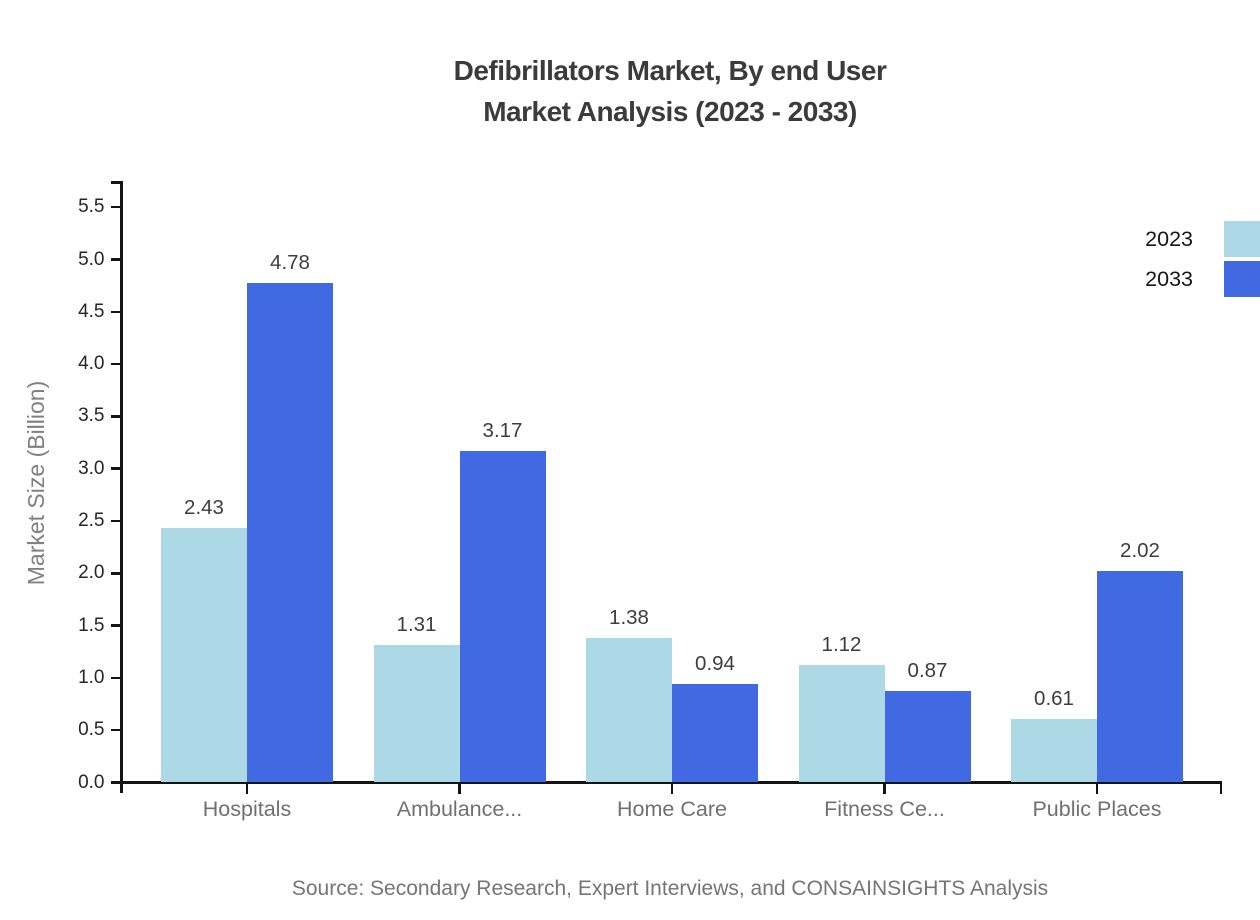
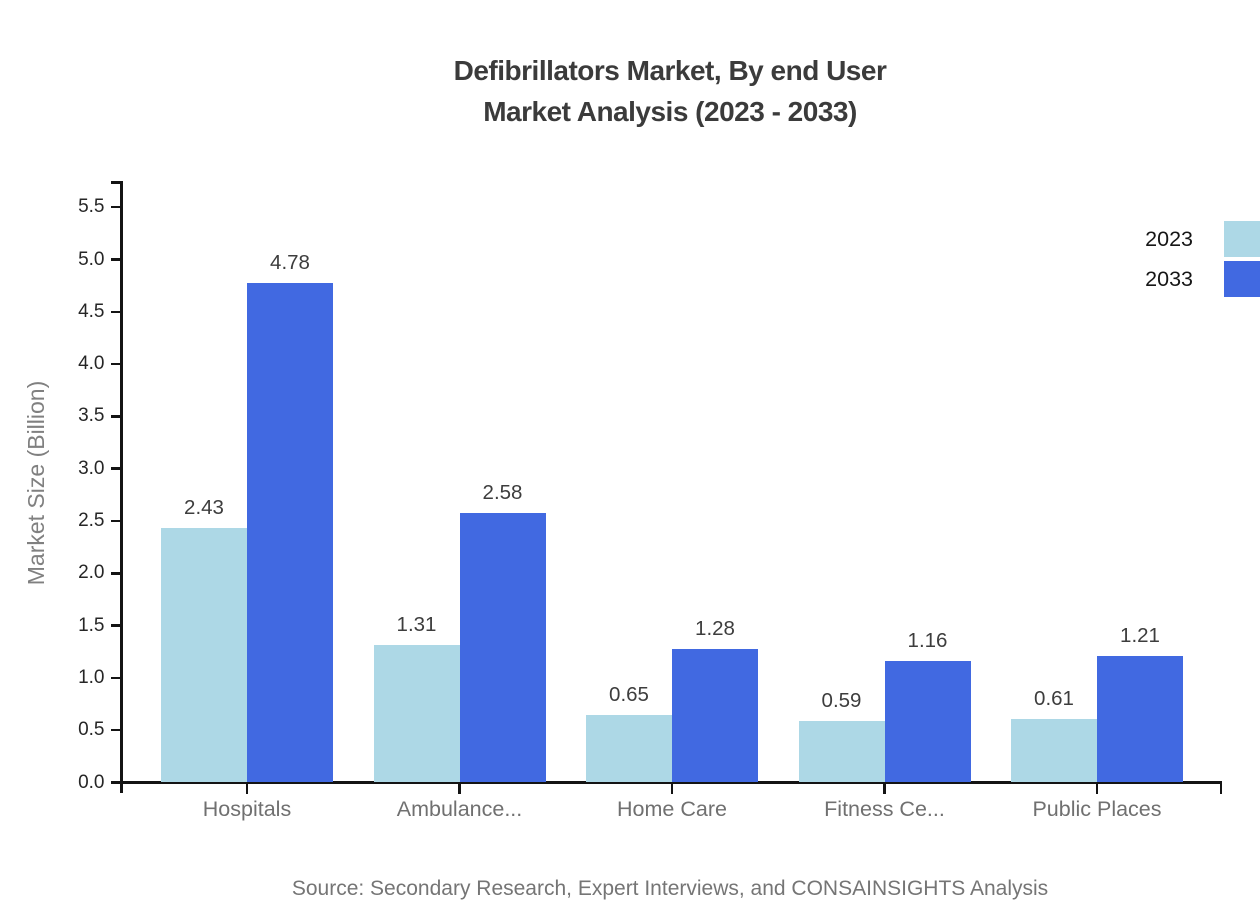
2033/Ambulance...: 3.17 -> 2.58
2023/Home Care: 1.38 -> 0.65
2033/Home Care: 0.94 -> 1.28
2023/Fitness Ce...: 1.12 -> 0.59
2033/Fitness Ce...: 0.87 -> 1.16
2033/Public Places: 2.02 -> 1.21
